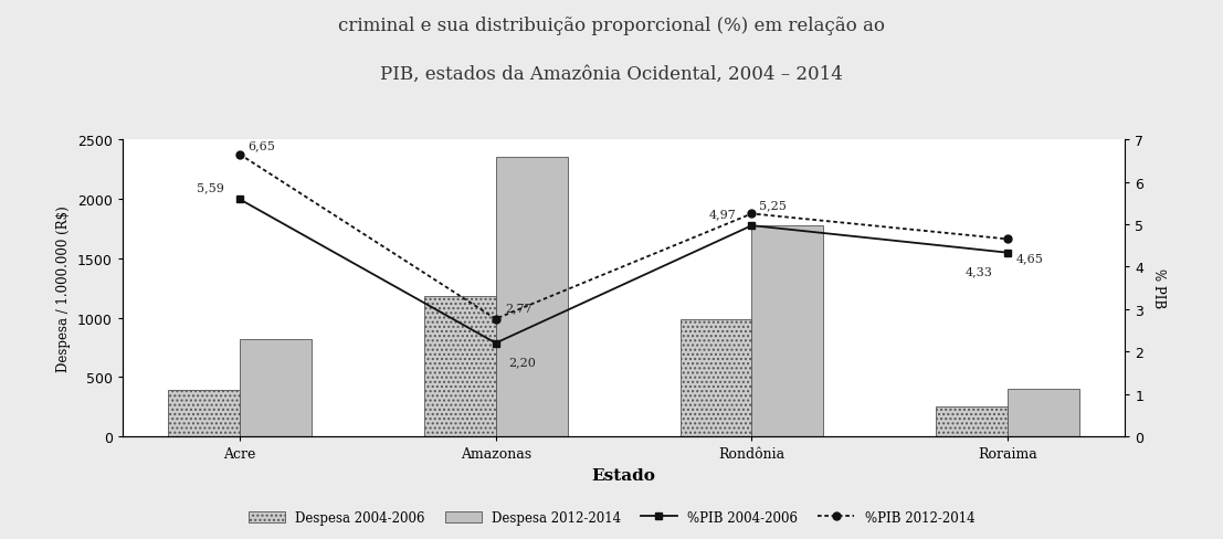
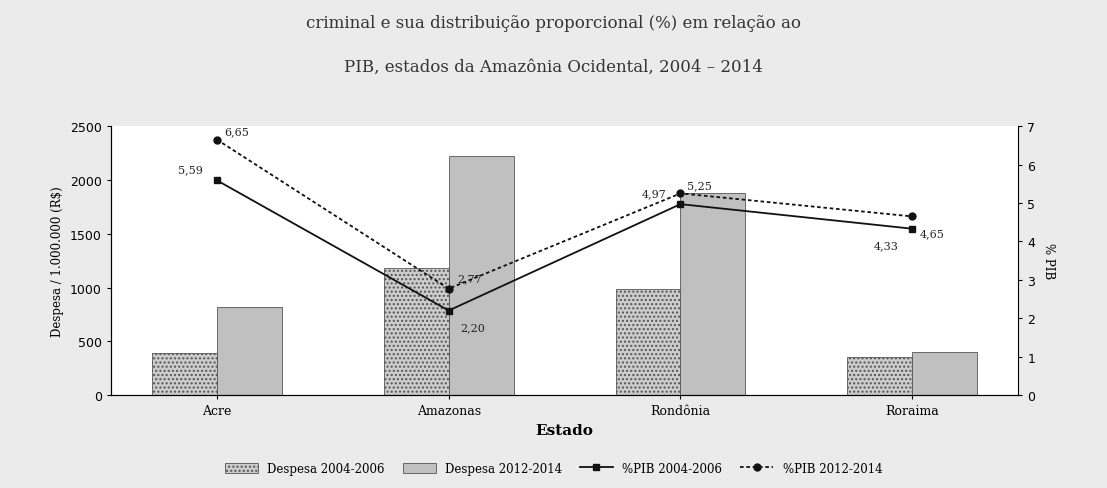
Despesa 2012-2014/Amazonas: 2350 -> 2220
Despesa 2012-2014/Rondônia: 1780 -> 1880
Despesa 2004-2006/Roraima: 250 -> 350
